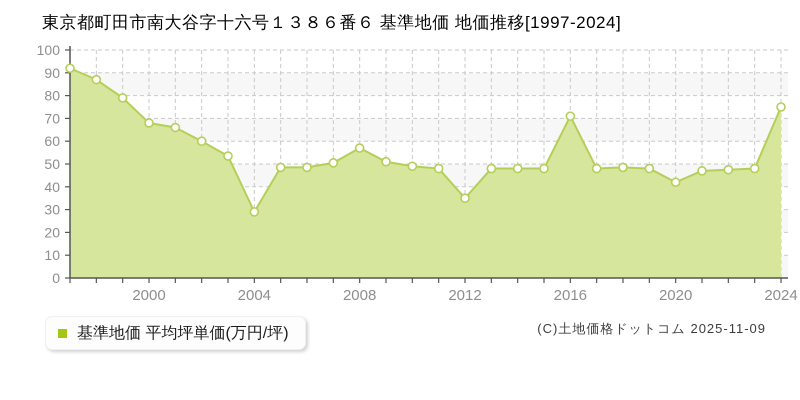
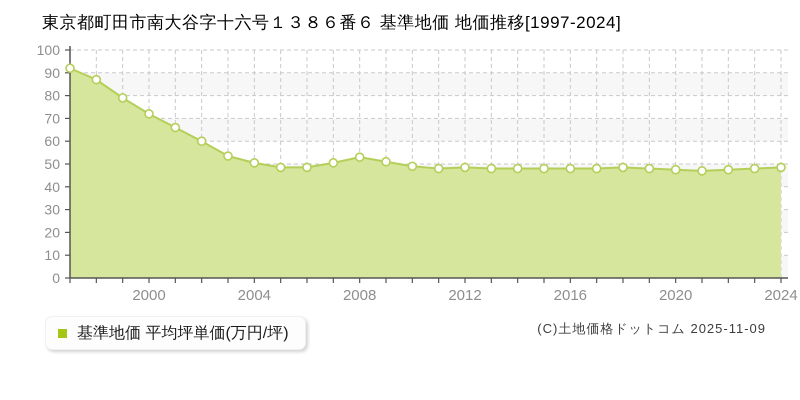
2000: 68 -> 72
2004: 29 -> 50
2008: 57 -> 53
2012: 35 -> 48
2016: 71 -> 48
2020: 42 -> 48
2024: 75 -> 48
